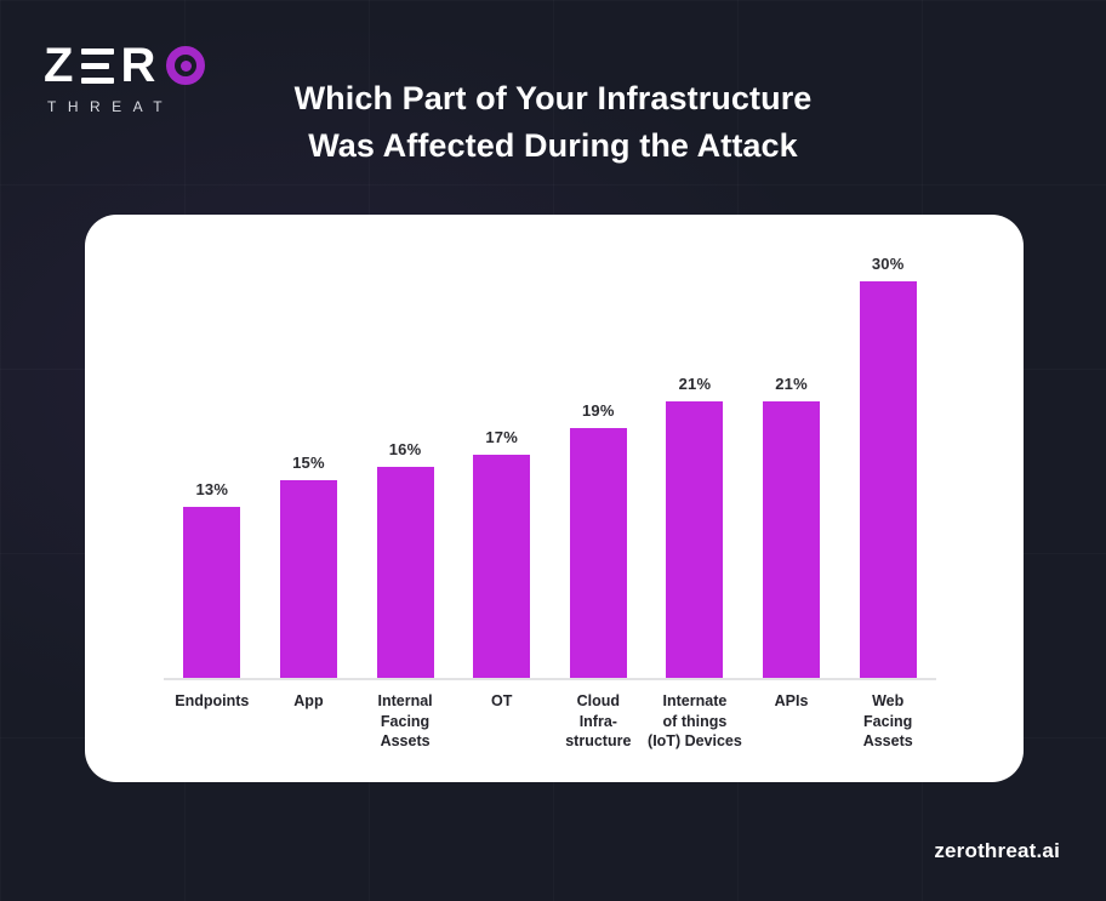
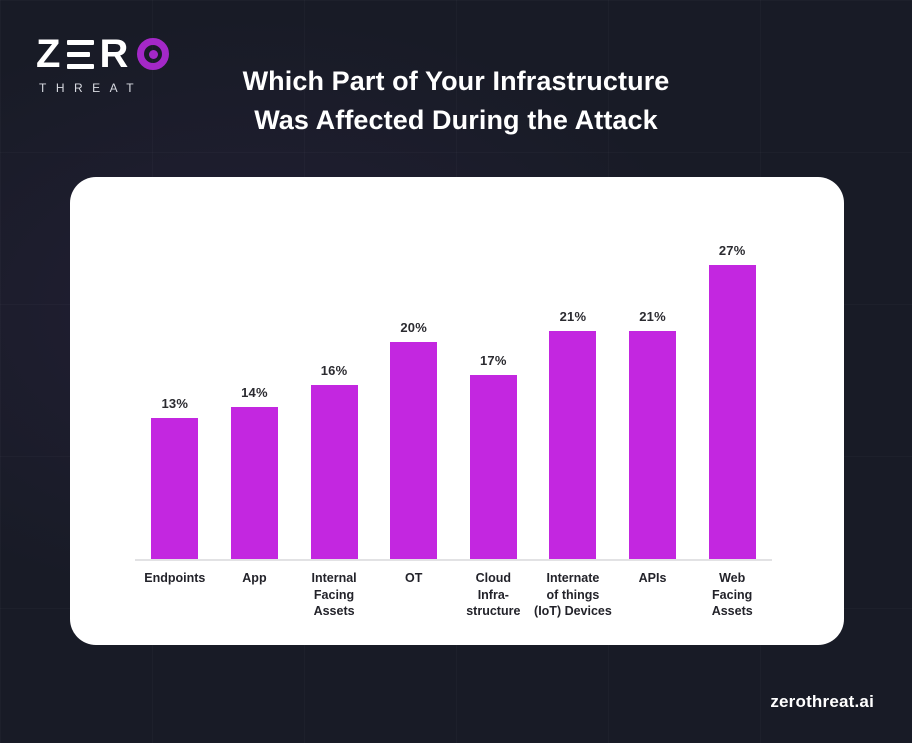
App: 15% -> 14%
OT: 17% -> 20%
Cloud Infra- structure: 19% -> 17%
Web Facing Assets: 30% -> 27%
